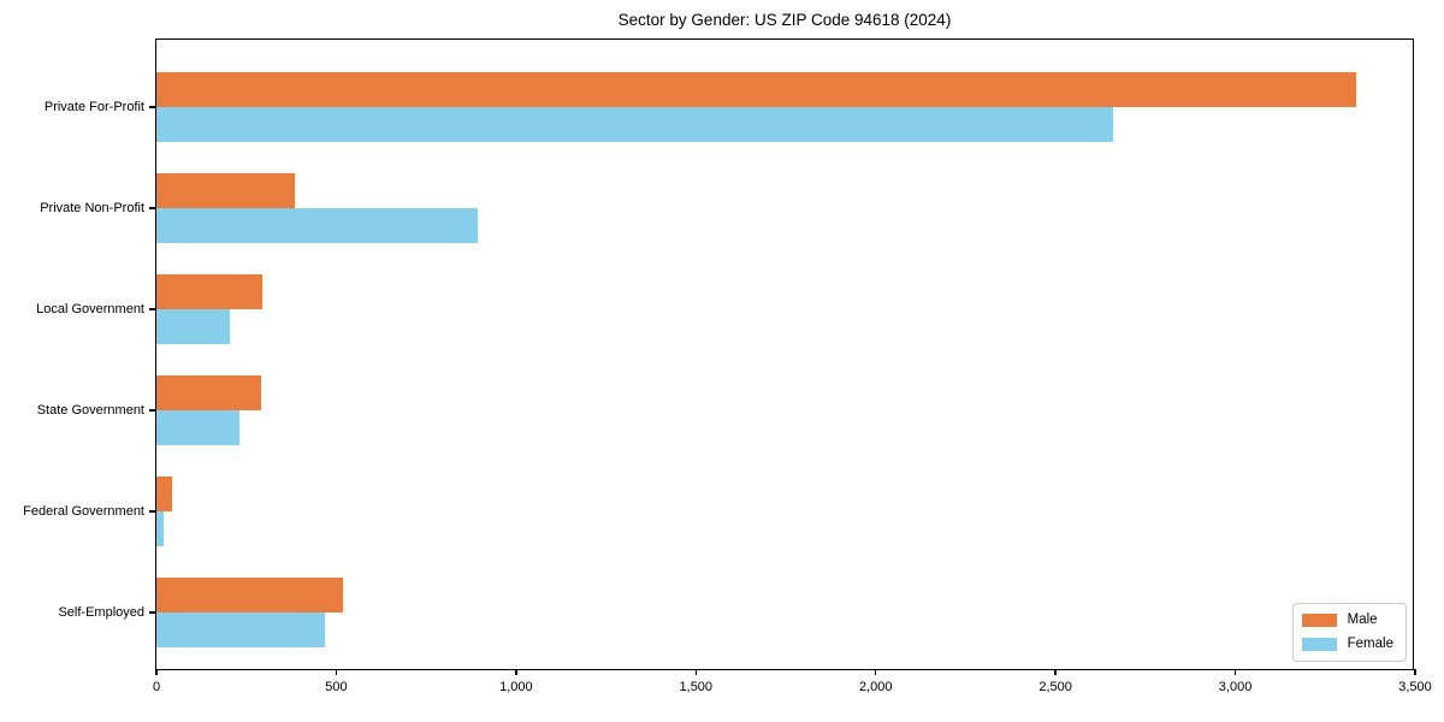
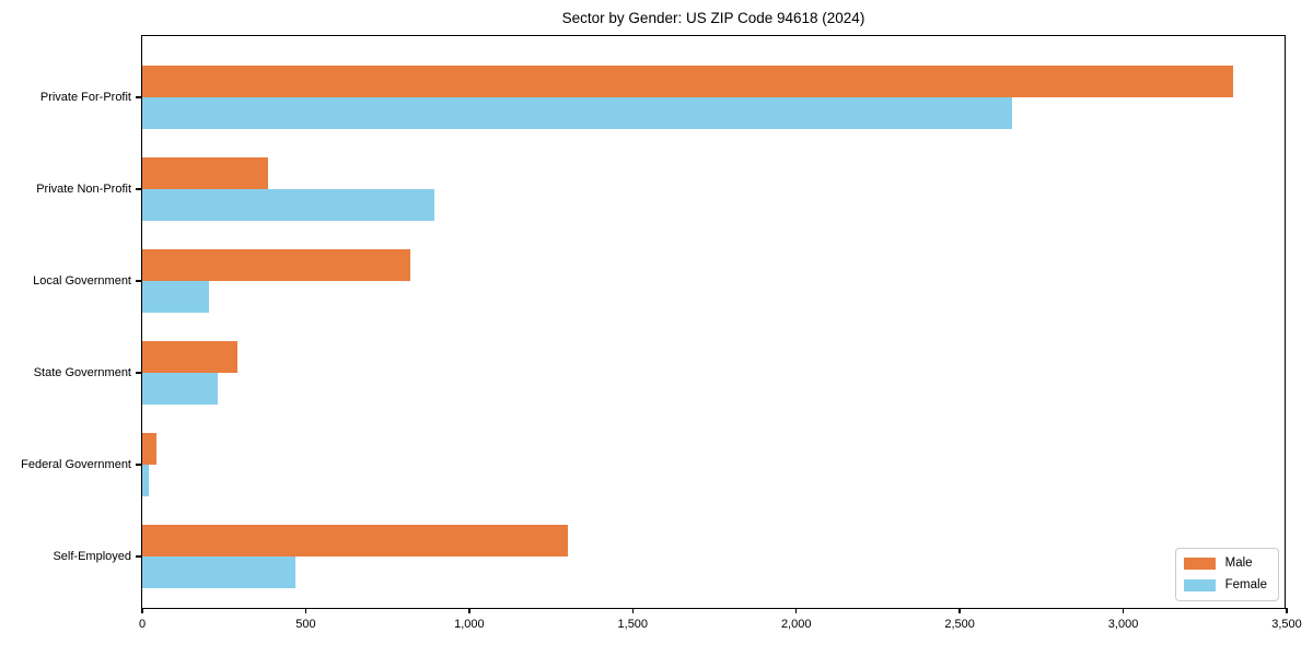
Male/Local Government: 300 -> 820
Male/Self-Employed: 520 -> 1300
